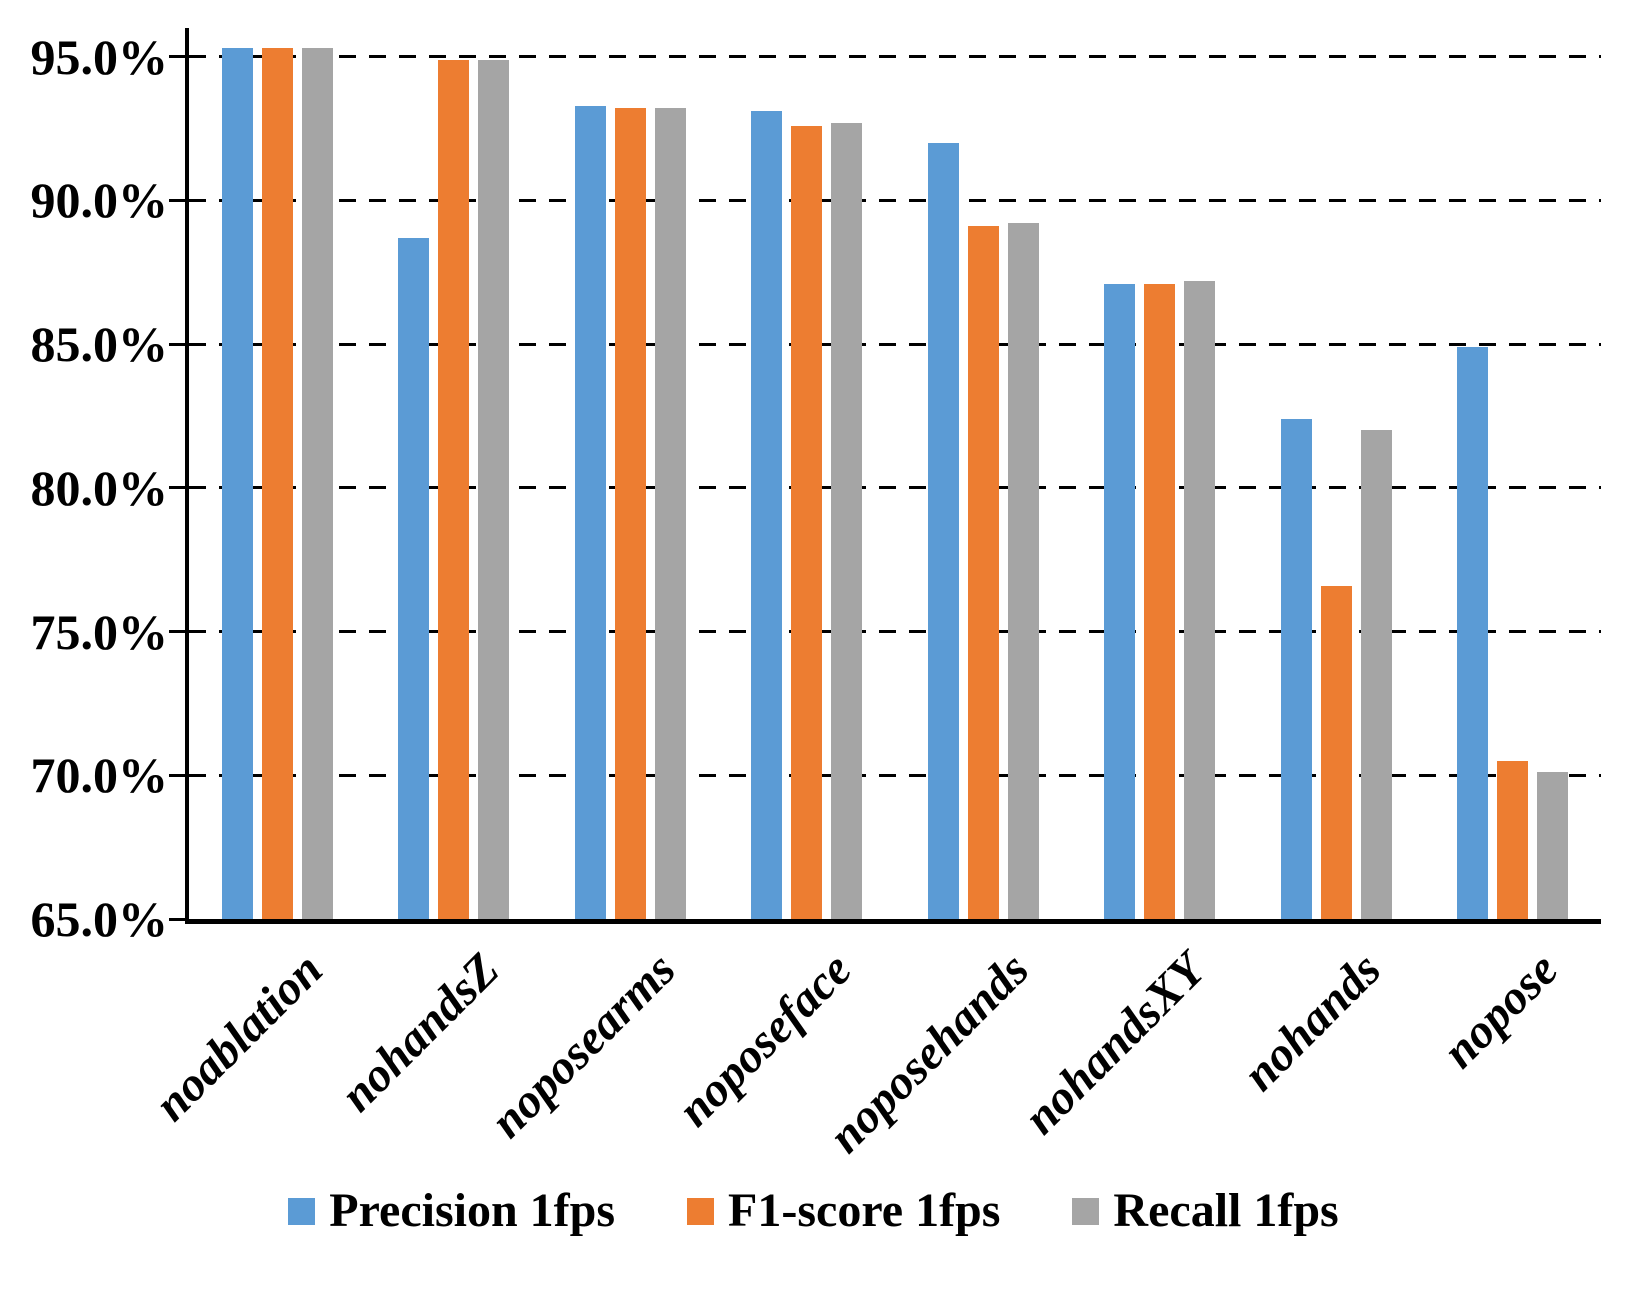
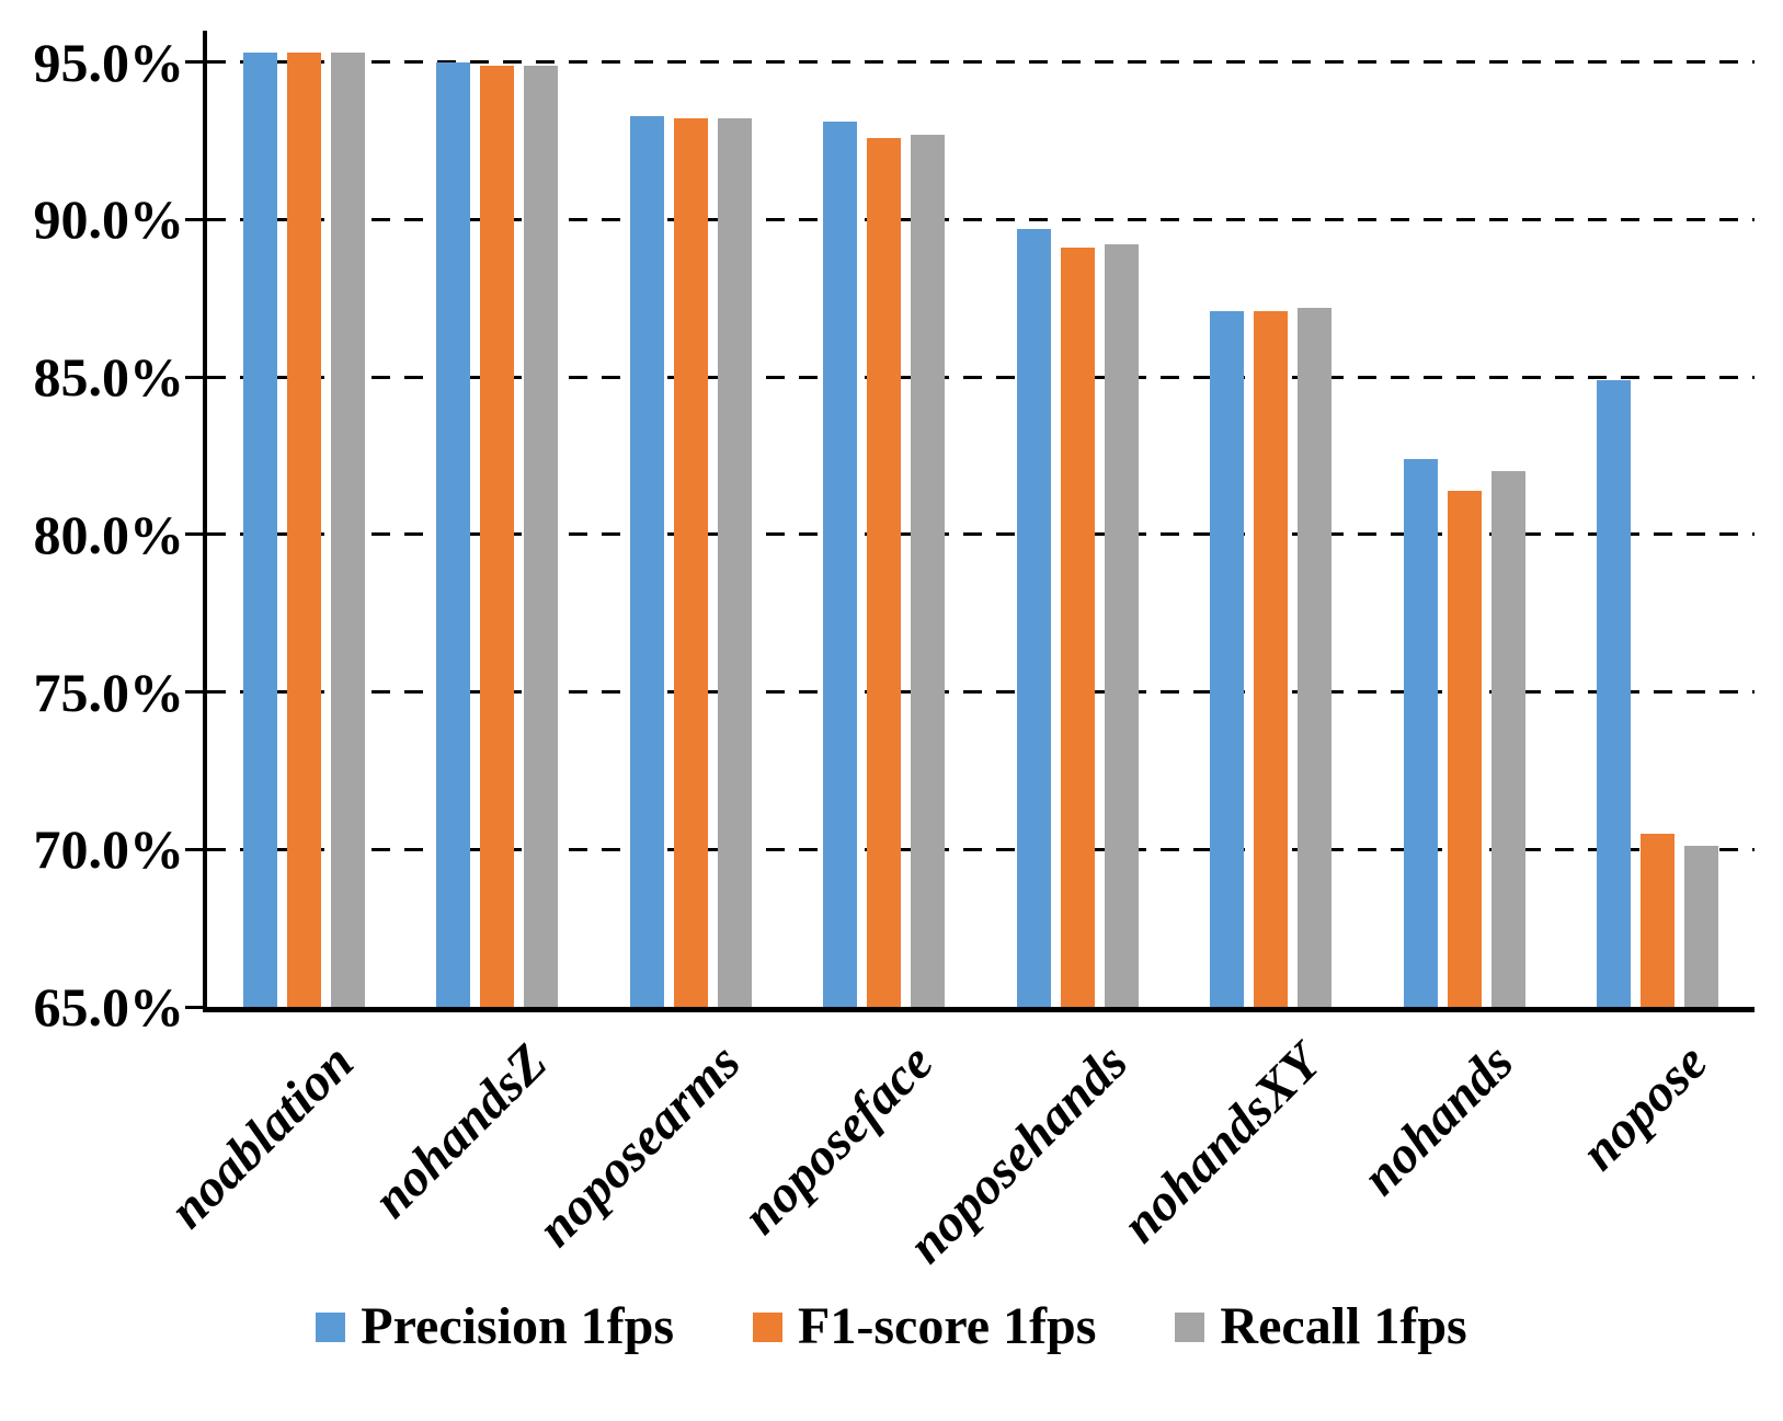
Precision 1fps/nohandsZ: 88.7% -> 95.0%
Precision 1fps/noposehands: 92.0% -> 89.7%
F1-score 1fps/nohands: 76.6% -> 81.4%
